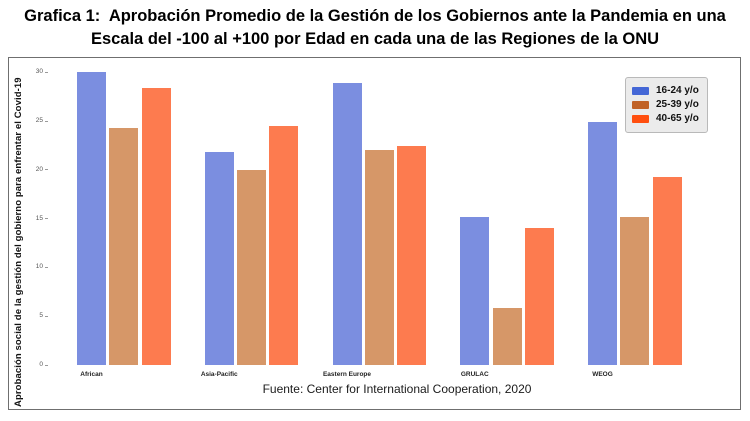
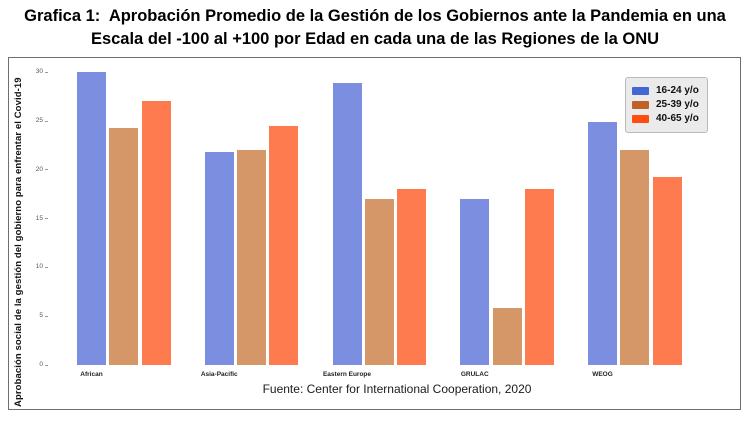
40-65 y/o/African: 28 -> 27
25-39 y/o/Asia-Pacific: 20 -> 22
25-39 y/o/Eastern Europe: 22 -> 17
40-65 y/o/Eastern Europe: 22 -> 18
16-24 y/o/GRULAC: 15 -> 17
40-65 y/o/GRULAC: 14 -> 18
25-39 y/o/WEOG: 15 -> 22
